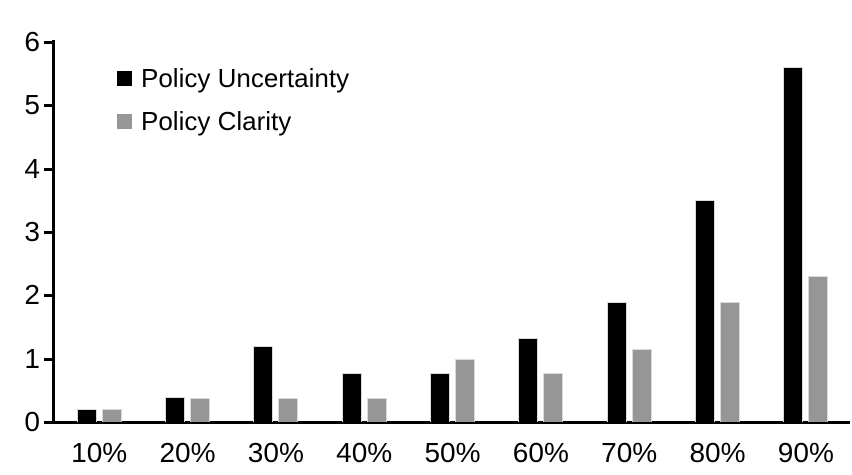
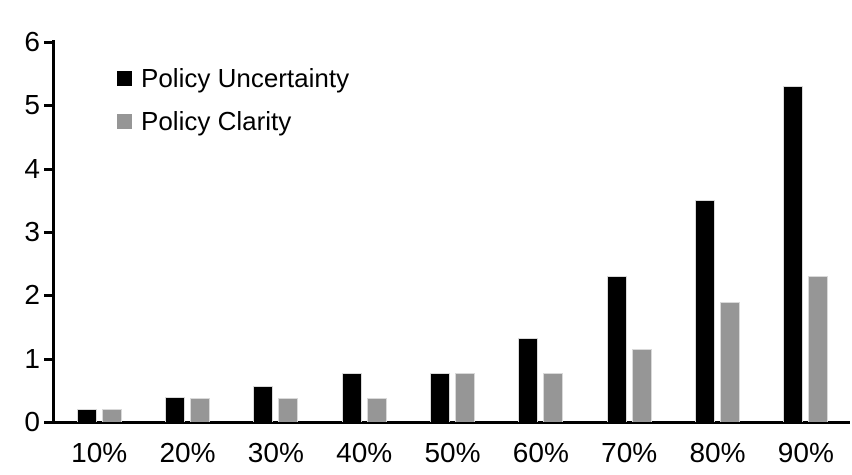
Policy Uncertainty/30%: 1.2 -> 0.6
Policy Clarity/50%: 1.0 -> 0.8
Policy Uncertainty/70%: 1.9 -> 2.3
Policy Uncertainty/90%: 5.6 -> 5.3
